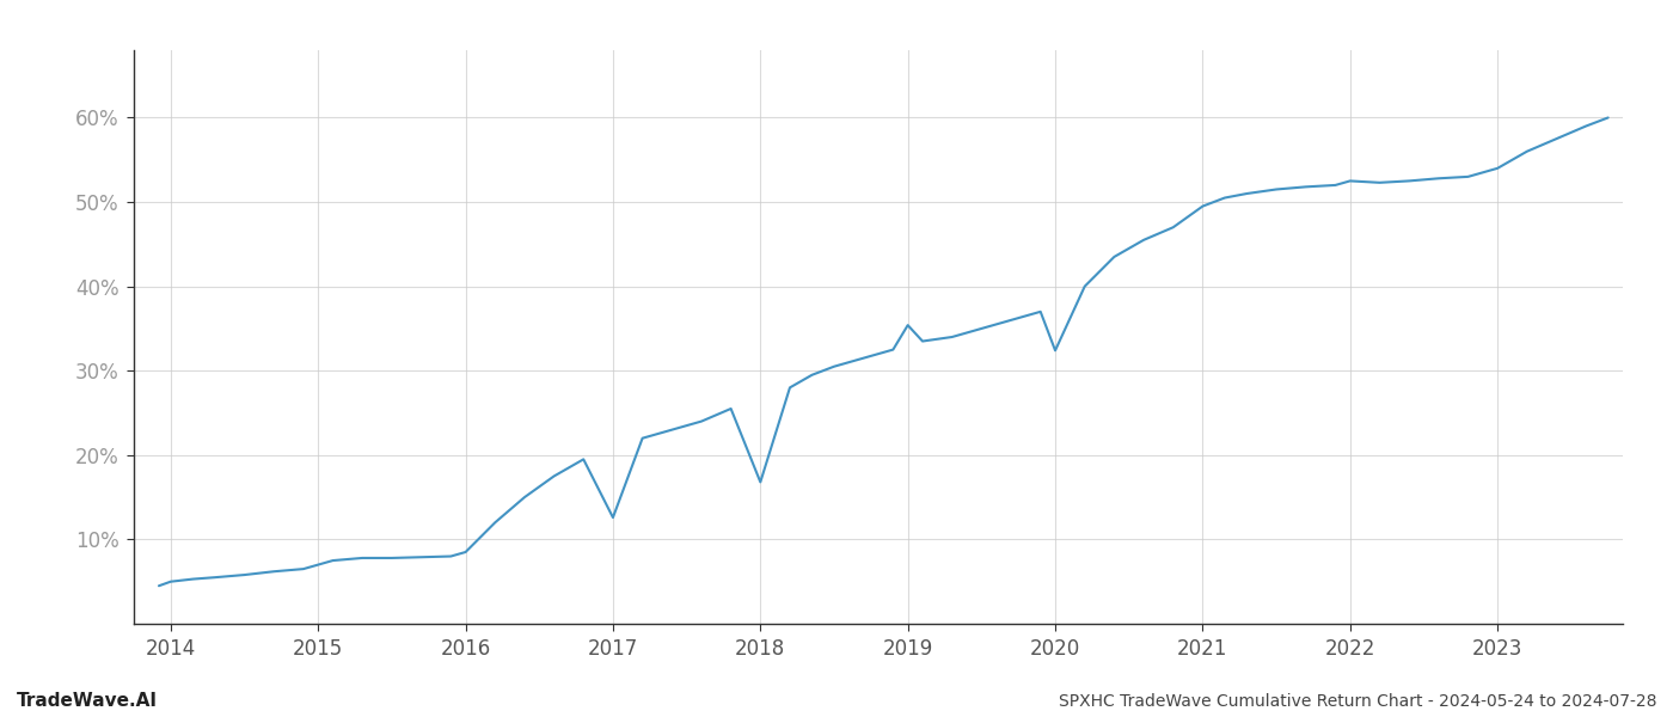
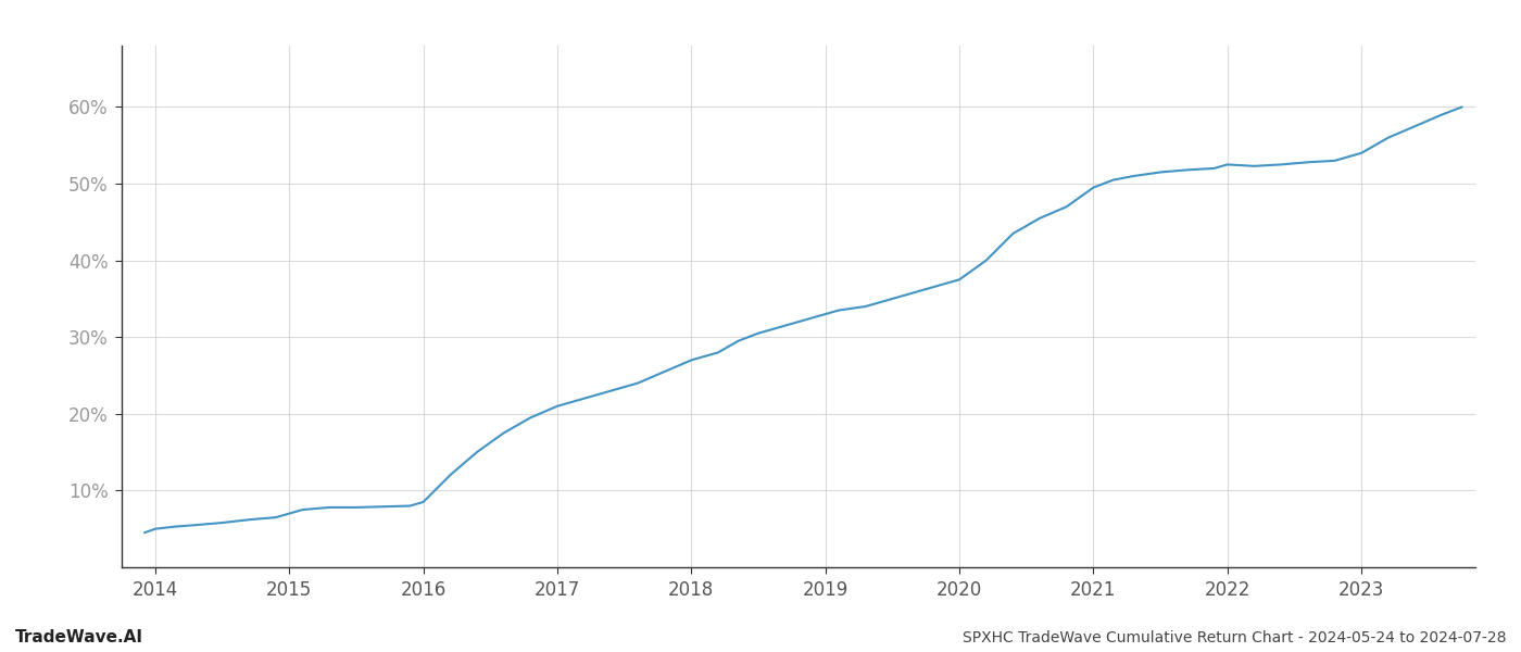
2017: 12.6% -> 21.0%
2018: 16.8% -> 27.0%
2019: 35.4% -> 33.0%
2020: 32.4% -> 37.5%
